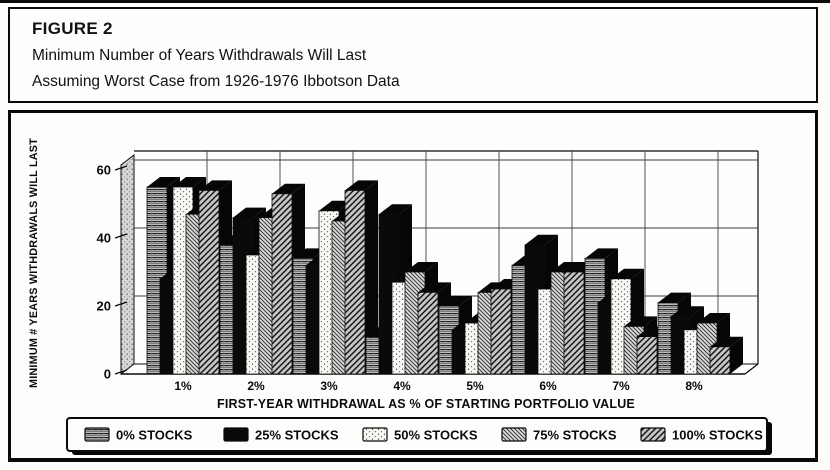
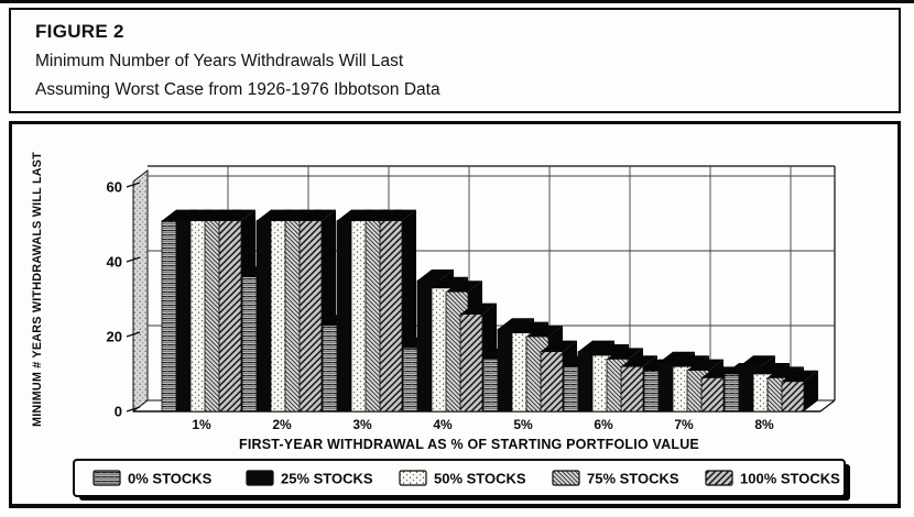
0% STOCKS/1%: 55 -> 51
25% STOCKS/1%: 28 -> 51
50% STOCKS/1%: 55 -> 51
75% STOCKS/1%: 47 -> 51
100% STOCKS/1%: 54 -> 51
0% STOCKS/2%: 38 -> 36
25% STOCKS/2%: 46 -> 51
50% STOCKS/2%: 35 -> 51
75% STOCKS/2%: 46 -> 51
100% STOCKS/2%: 53 -> 51
0% STOCKS/3%: 34 -> 23
25% STOCKS/3%: 32 -> 51
50% STOCKS/3%: 48 -> 51
75% STOCKS/3%: 45 -> 51
100% STOCKS/3%: 54 -> 51
0% STOCKS/4%: 11 -> 17
25% STOCKS/4%: 47 -> 35
50% STOCKS/4%: 27 -> 33
75% STOCKS/4%: 30 -> 32
100% STOCKS/4%: 24 -> 26
0% STOCKS/5%: 20 -> 14
25% STOCKS/5%: 13 -> 22
50% STOCKS/5%: 15 -> 21
75% STOCKS/5%: 24 -> 20
100% STOCKS/5%: 25 -> 16
0% STOCKS/6%: 32 -> 12
25% STOCKS/6%: 38 -> 16
50% STOCKS/6%: 25 -> 15
75% STOCKS/6%: 30 -> 14
100% STOCKS/6%: 30 -> 12
0% STOCKS/7%: 34 -> 11
25% STOCKS/7%: 21 -> 13
50% STOCKS/7%: 28 -> 12
75% STOCKS/7%: 14 -> 11
100% STOCKS/7%: 11 -> 9
0% STOCKS/8%: 21 -> 10
25% STOCKS/8%: 17 -> 12
50% STOCKS/8%: 13 -> 10
75% STOCKS/8%: 15 -> 9
